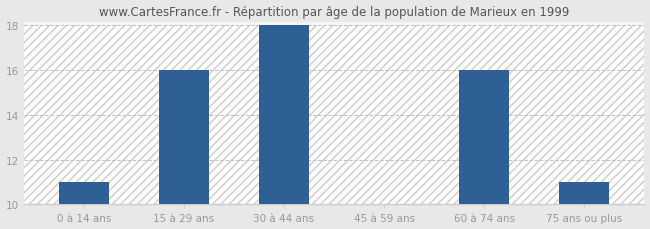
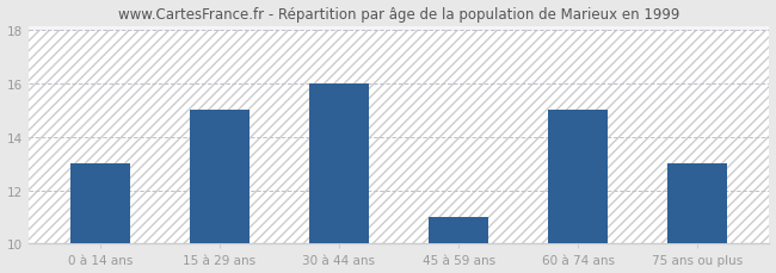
0 à 14 ans: 11 -> 13
15 à 29 ans: 16 -> 15
30 à 44 ans: 18 -> 16
45 à 59 ans: 10 -> 11
60 à 74 ans: 16 -> 15
75 ans ou plus: 11 -> 13
